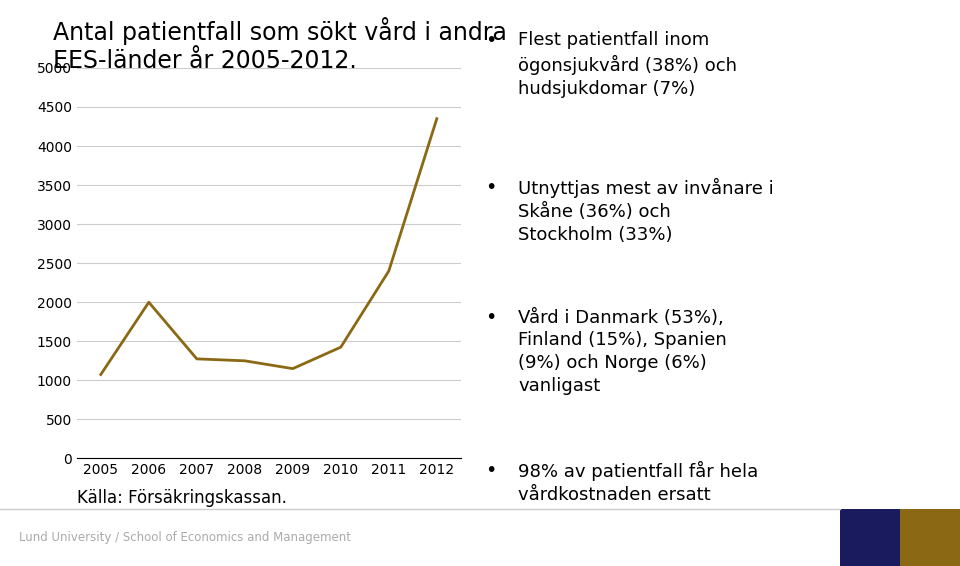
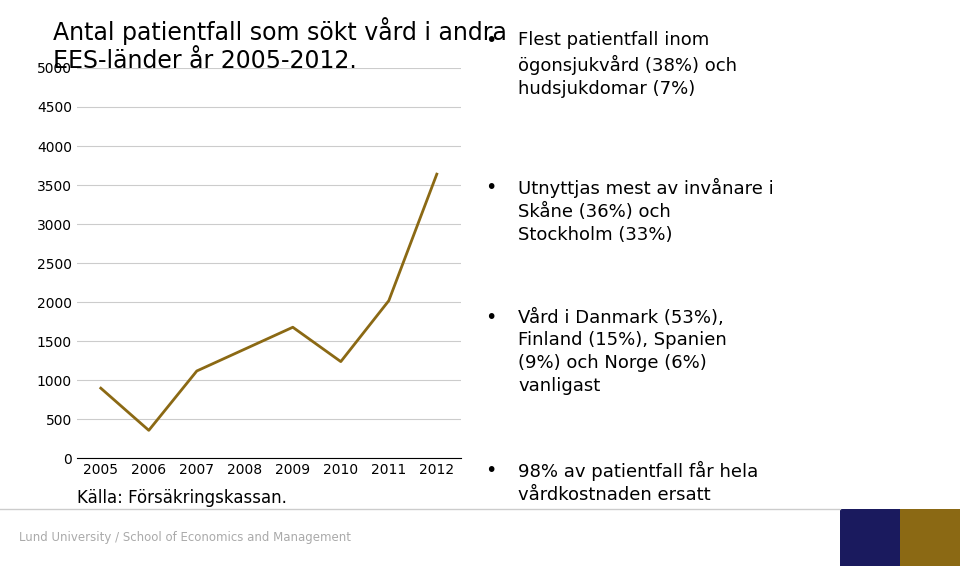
2005: 1080 -> 900
2006: 2000 -> 360
2007: 1280 -> 1120
2008: 1250 -> 1400
2009: 1150 -> 1680
2010: 1420 -> 1240
2011: 2400 -> 2020
2012: 4350 -> 3640
